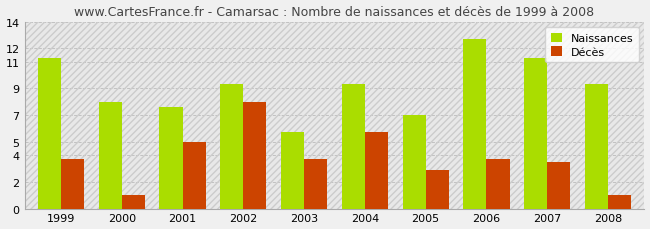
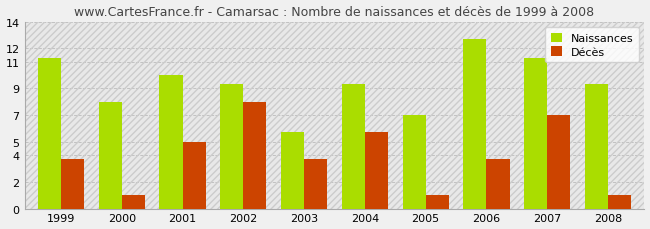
Naissances/2001: 7.6 -> 10.0
Décès/2005: 2.9 -> 1.0
Décès/2007: 3.5 -> 7.0
